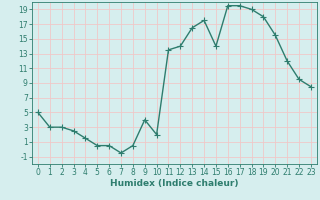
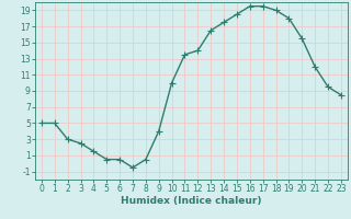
1: 3.0 -> 5.0
10: 2.0 -> 10.0
15: 14.0 -> 18.5
